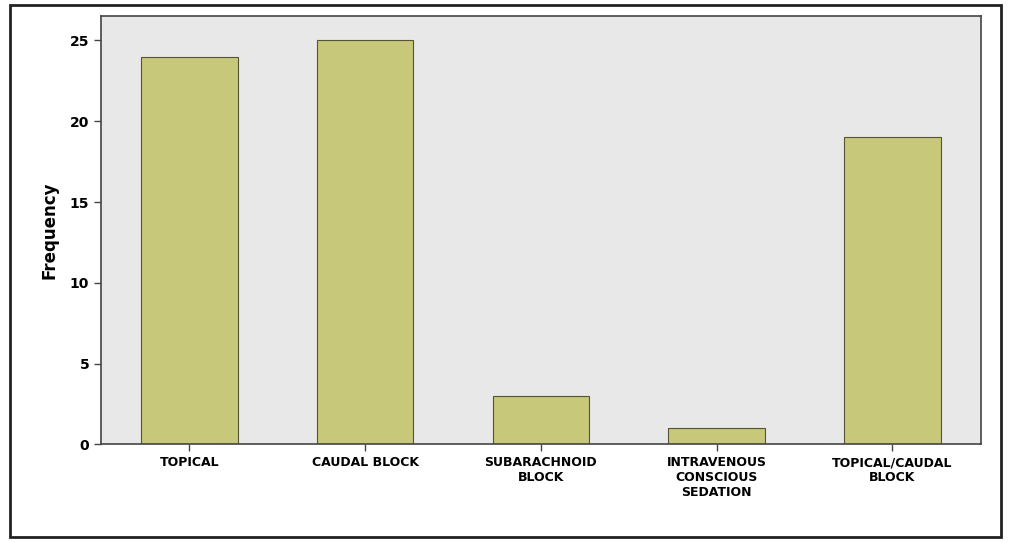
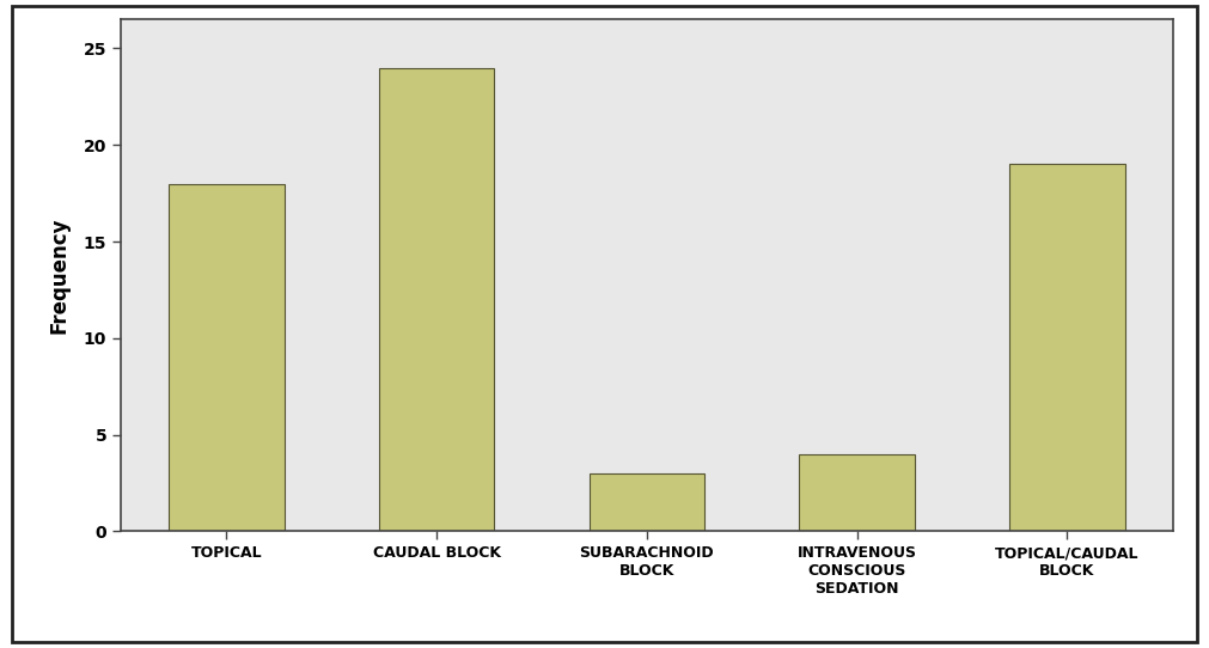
TOPICAL: 24 -> 18
CAUDAL BLOCK: 25 -> 24
INTRAVENOUS CONSCIOUS SEDATION: 1 -> 4
